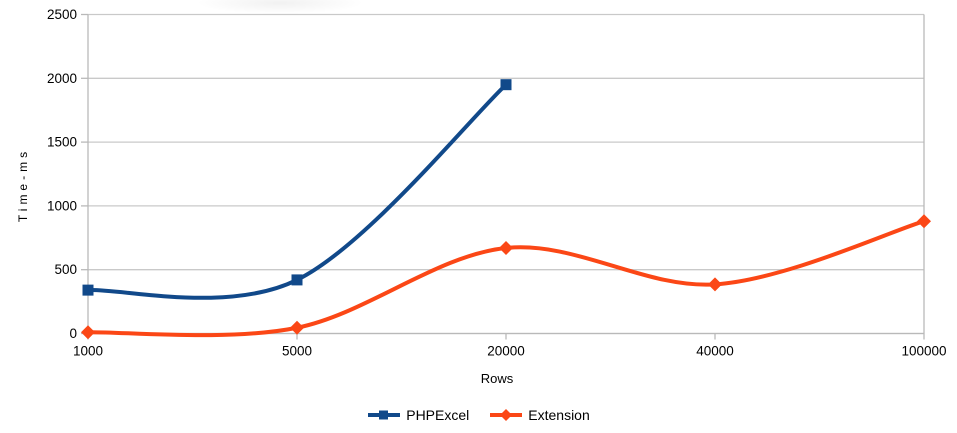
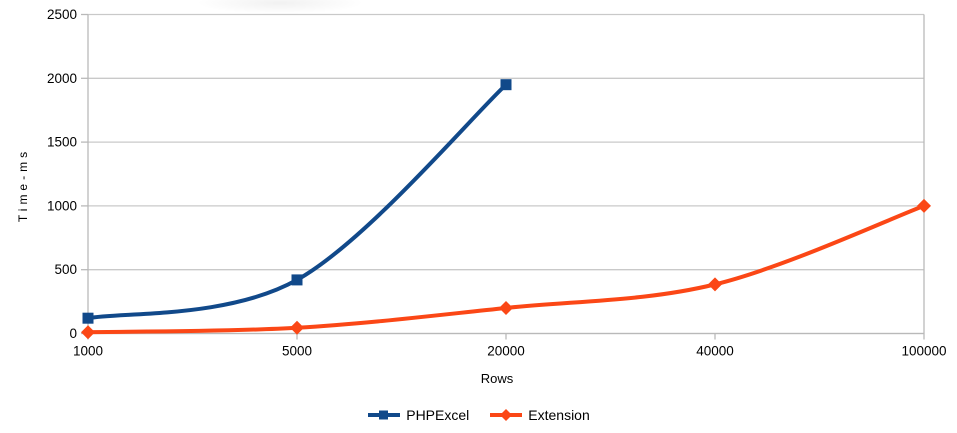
PHPExcel/1000: 340 -> 120
Extension/20000: 670 -> 200
Extension/100000: 880 -> 1000
